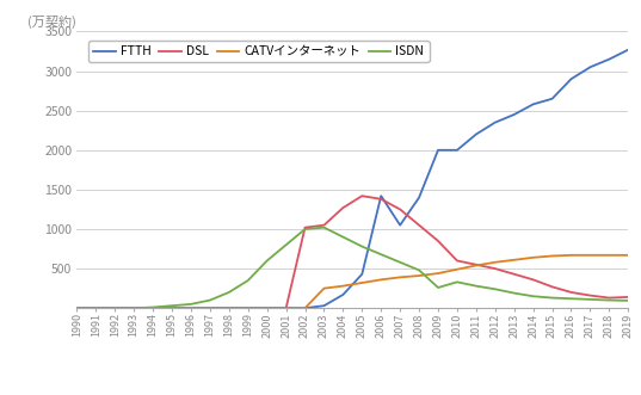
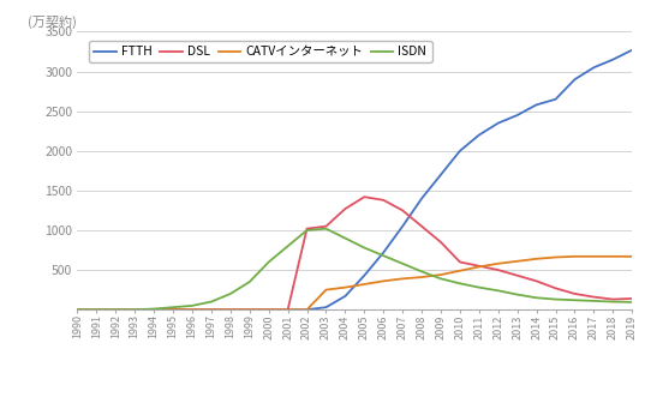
FTTH/2006: 1420 -> 720
FTTH/2009: 2000 -> 1700
ISDN/2009: 260 -> 390
